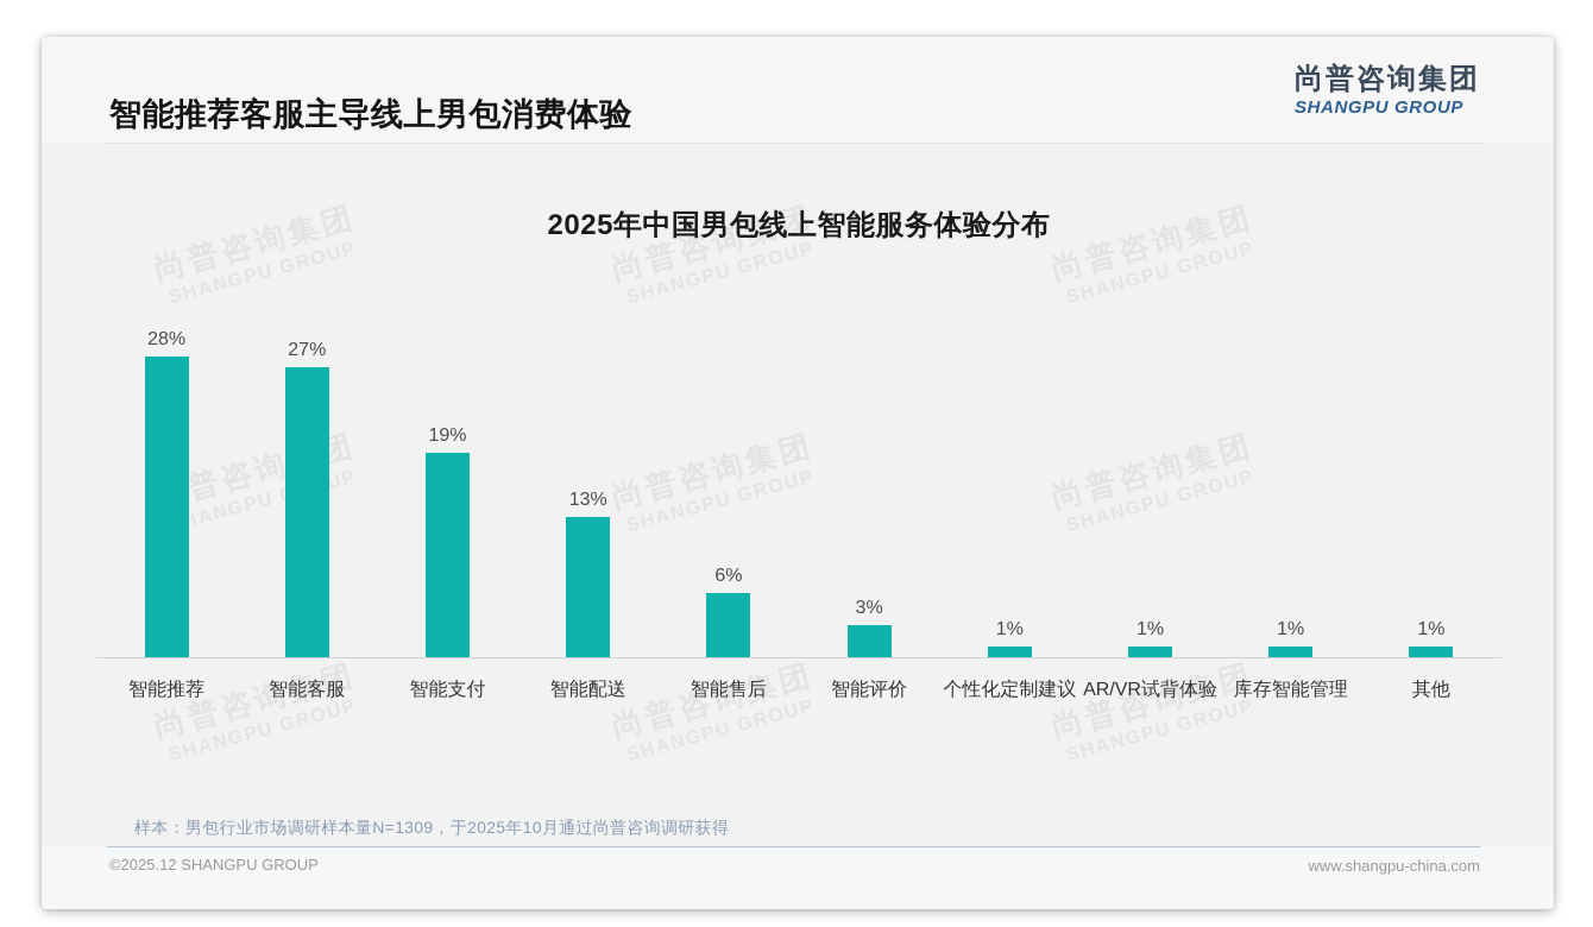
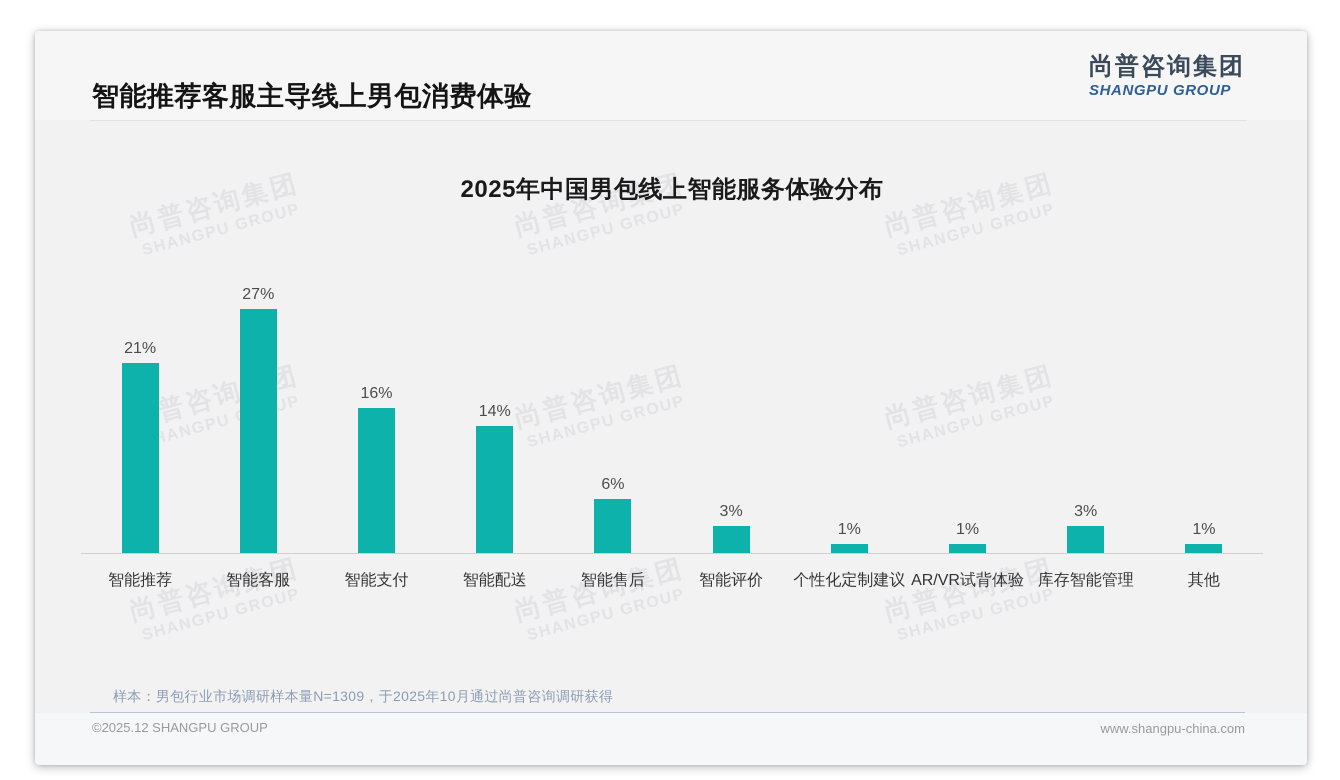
智能推荐: 28% -> 21%
智能支付: 19% -> 16%
智能配送: 13% -> 14%
库存智能管理: 1% -> 3%
